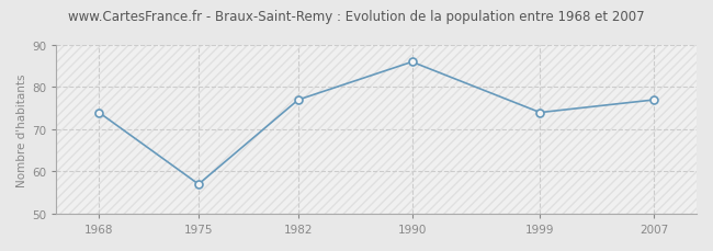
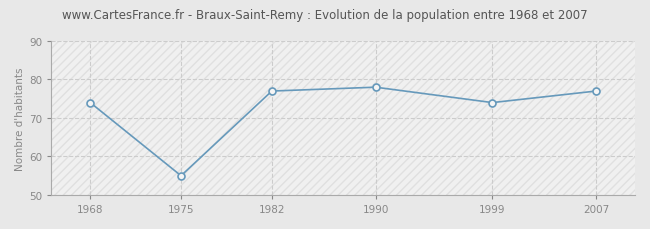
1975: 57 -> 55
1990: 86 -> 78
